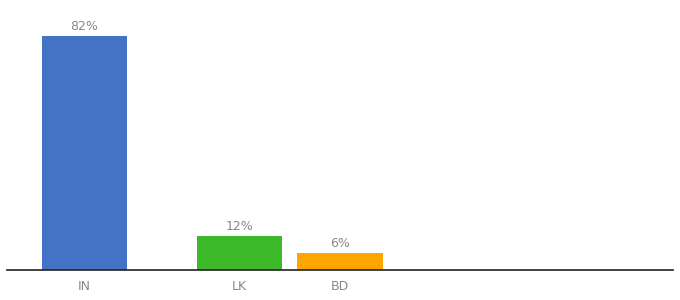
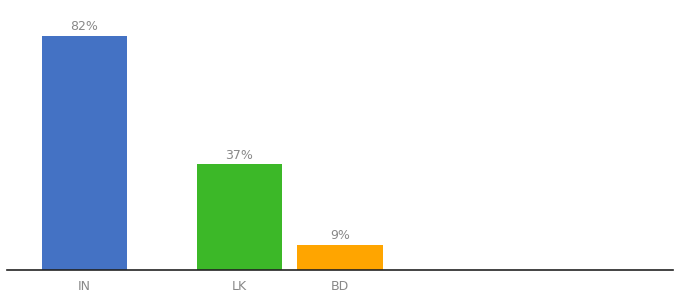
LK: 12% -> 37%
BD: 6% -> 9%
